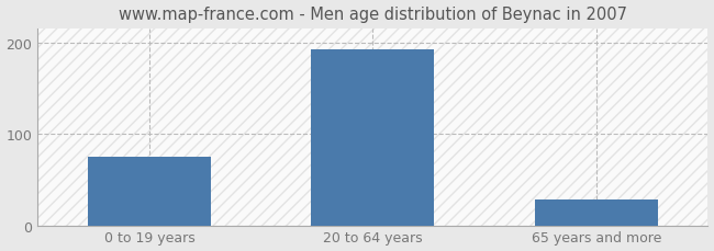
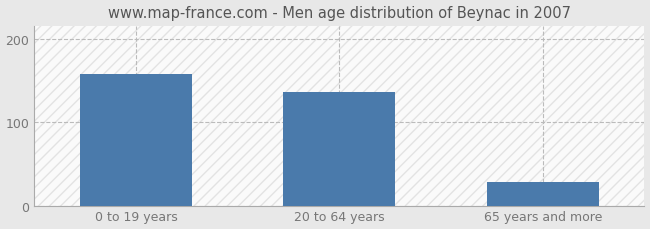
0 to 19 years: 75 -> 158
20 to 64 years: 193 -> 136
